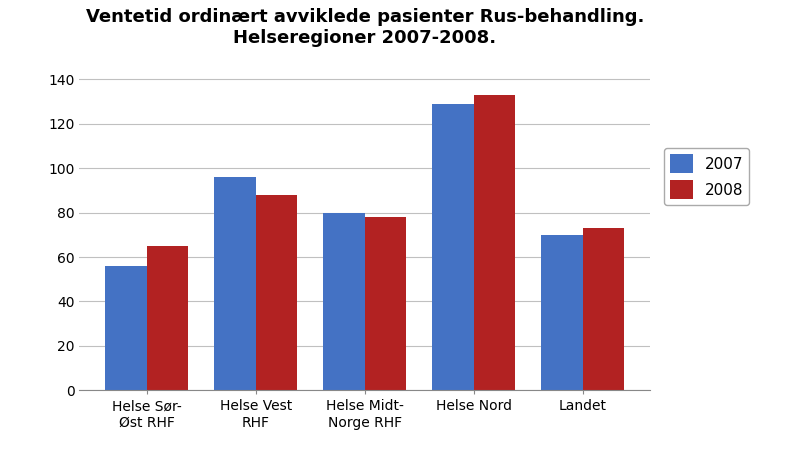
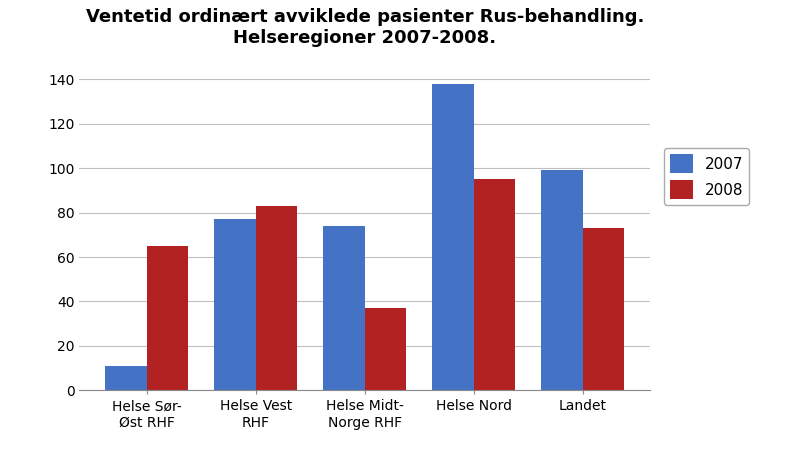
2007/Helse Sør- Øst RHF: 56 -> 11
2007/Helse Vest RHF: 96 -> 77
2008/Helse Vest RHF: 88 -> 83
2007/Helse Midt- Norge RHF: 80 -> 74
2008/Helse Midt- Norge RHF: 78 -> 37
2007/Helse Nord: 129 -> 138
2008/Helse Nord: 133 -> 95
2007/Landet: 70 -> 99
